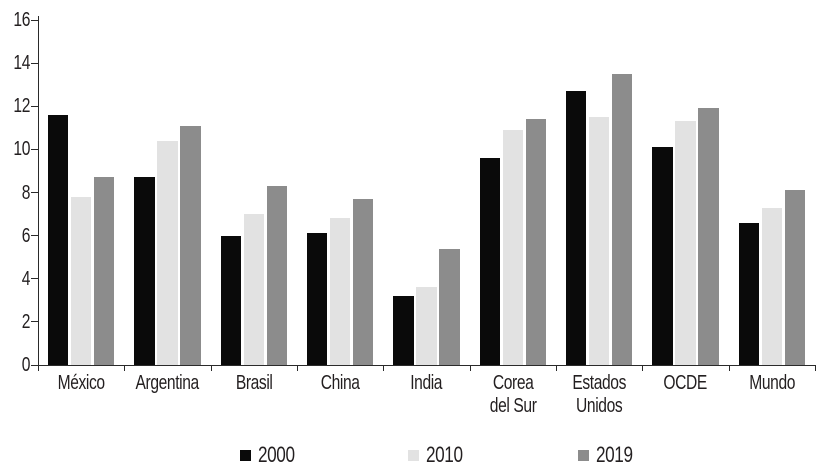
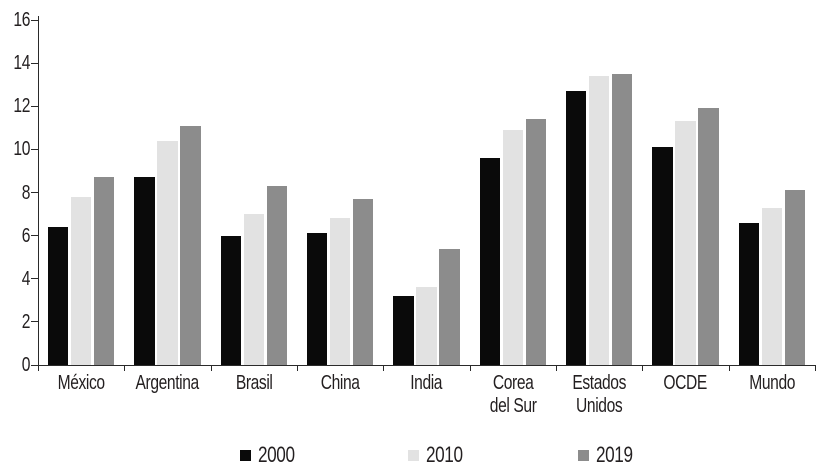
2000/México: 11.6 -> 6.4
2010/Estados Unidos: 11.5 -> 13.4
